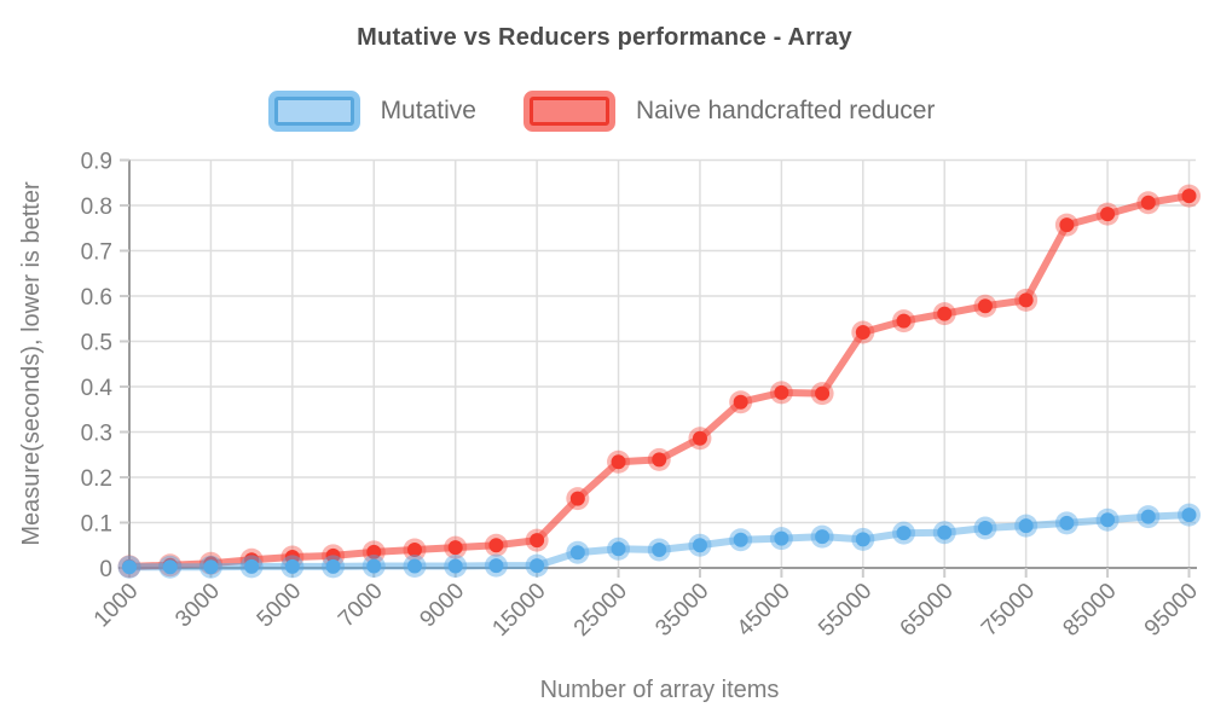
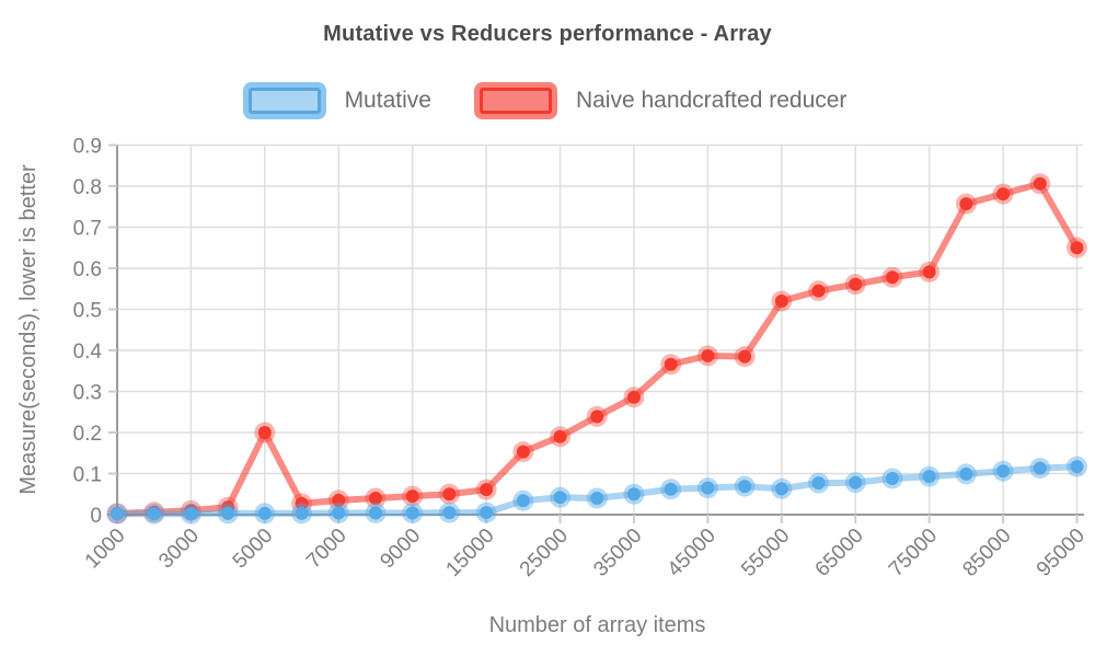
Naive handcrafted reducer/5000: 0.02 -> 0.20
Naive handcrafted reducer/25000: 0.23 -> 0.19
Naive handcrafted reducer/95000: 0.82 -> 0.65
